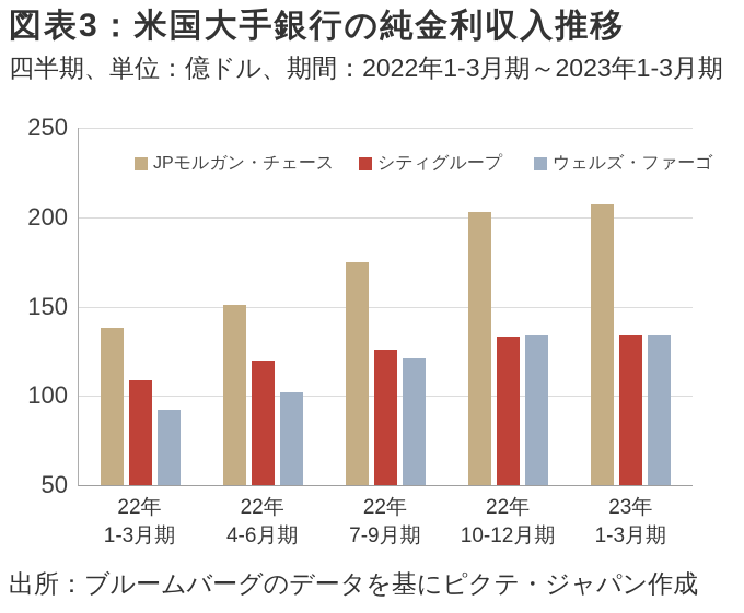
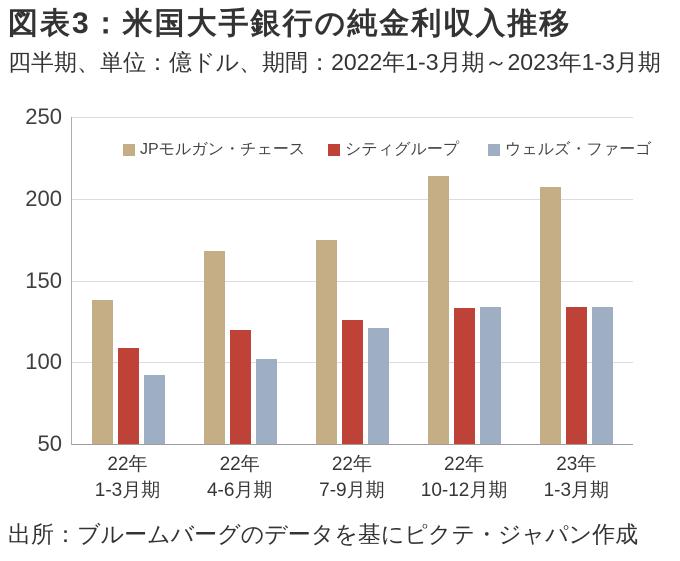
JPモルガン・チェース/22年4-6月期: 151 -> 168
JPモルガン・チェース/22年10-12月期: 203 -> 214
